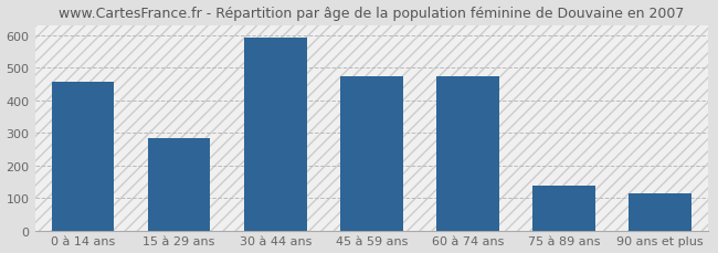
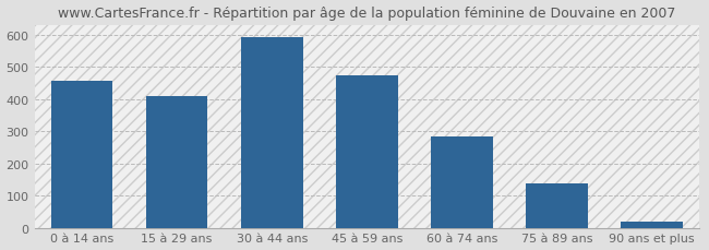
15 à 29 ans: 285 -> 410
60 à 74 ans: 475 -> 282
90 ans et plus: 115 -> 20
